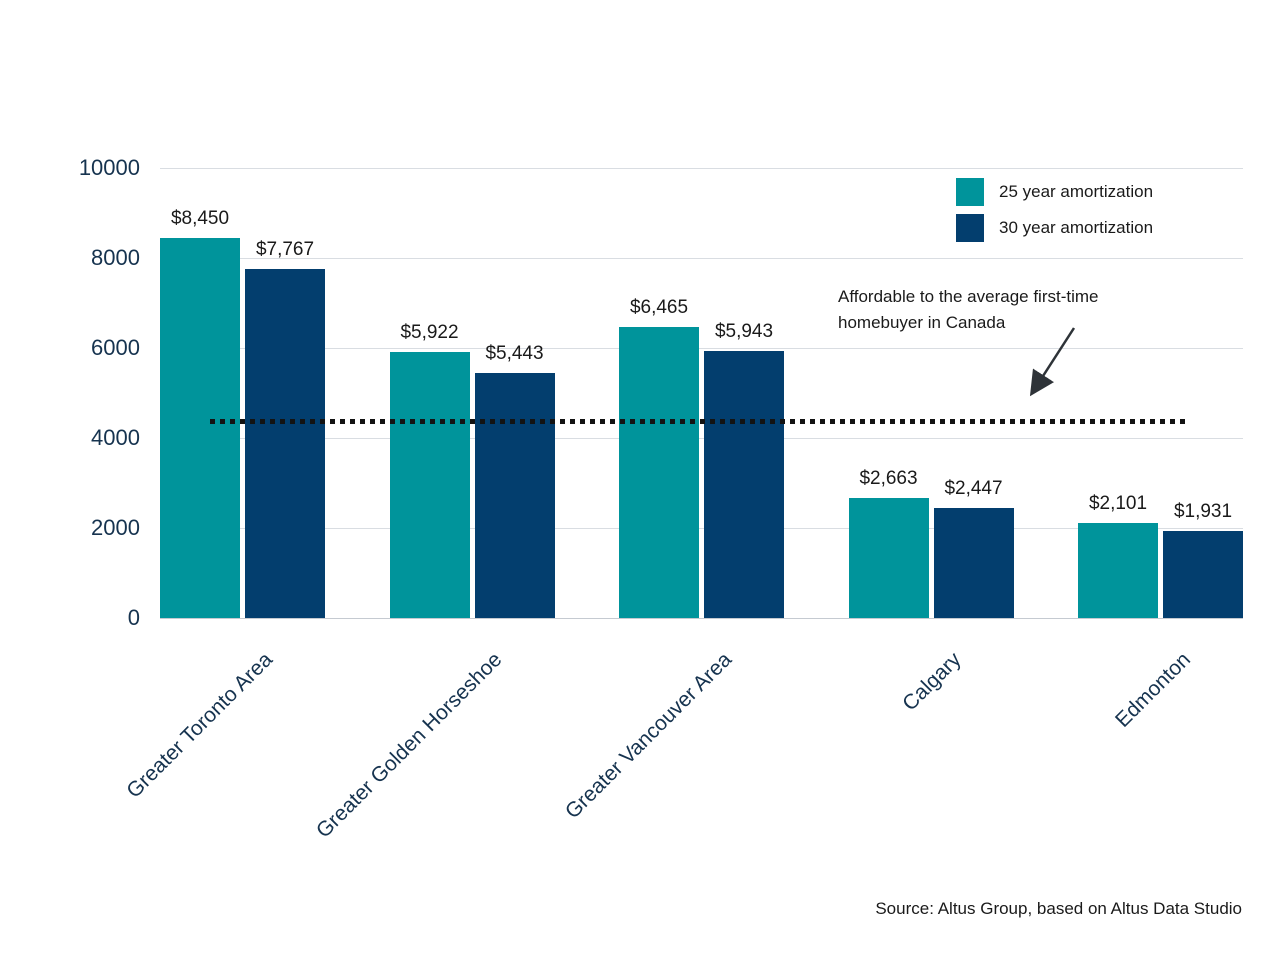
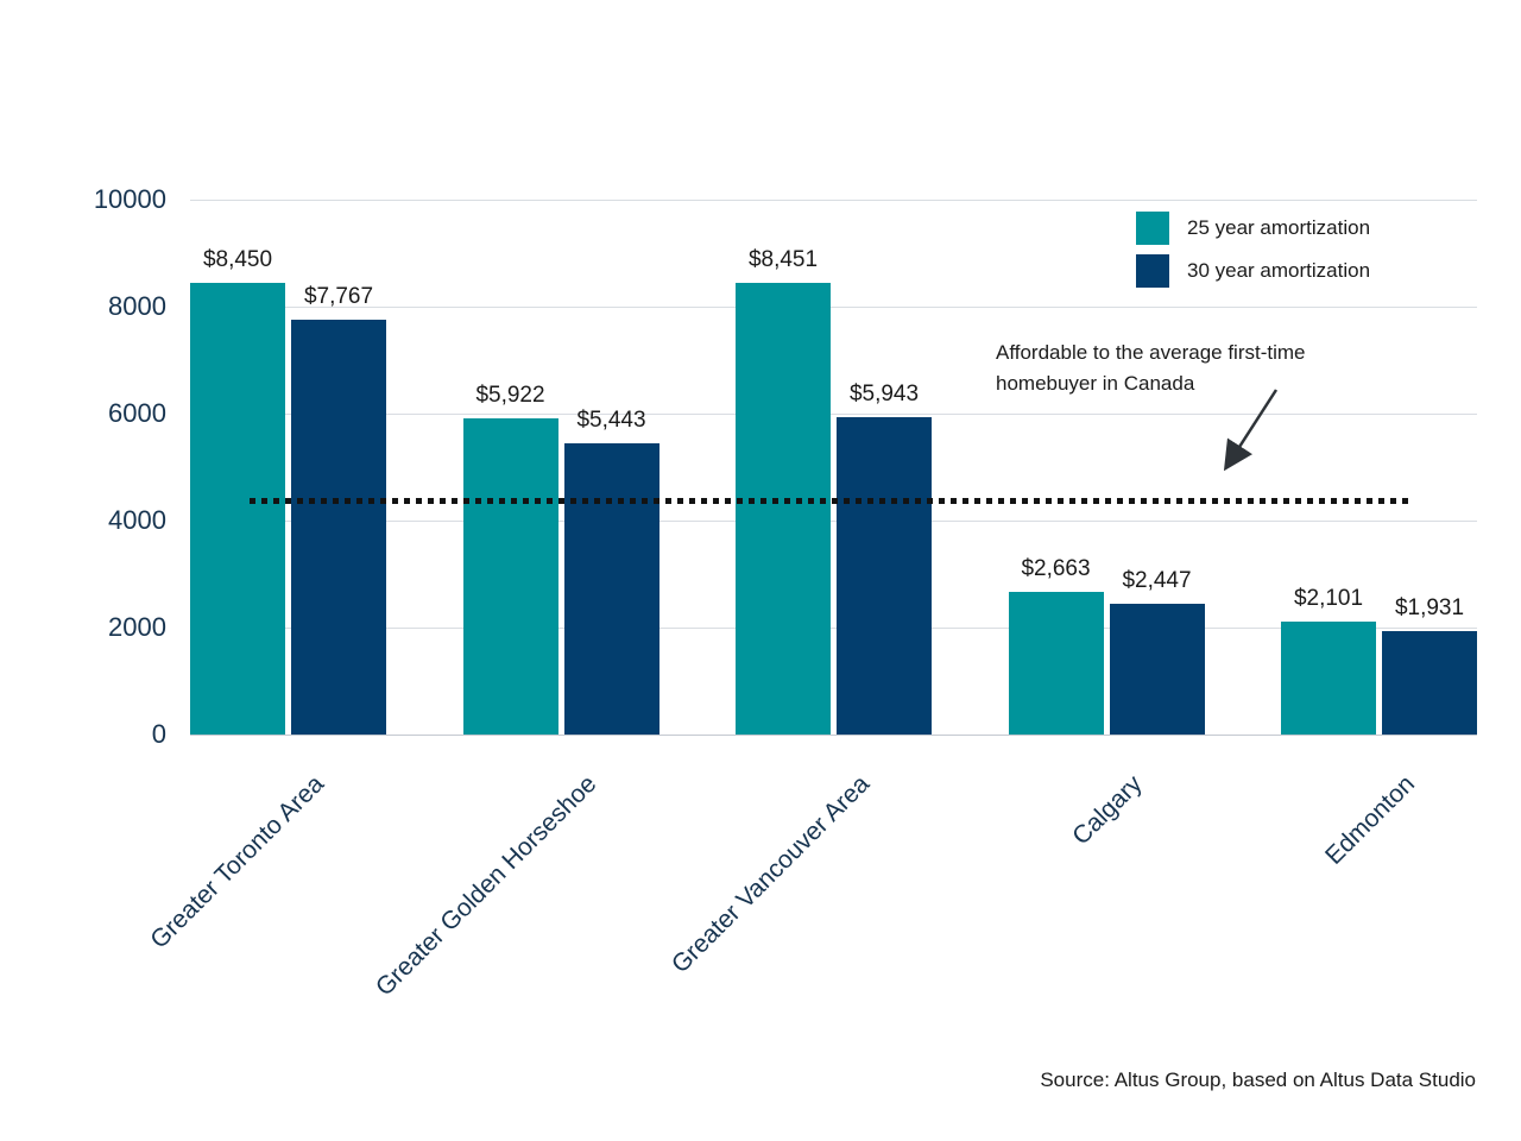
25 year amortization/Greater Vancouver Area: $6,465 -> $8,451
